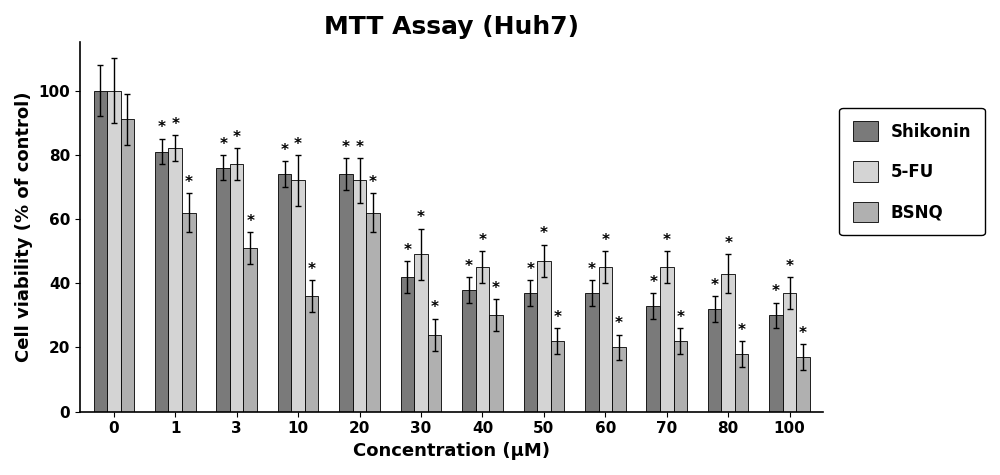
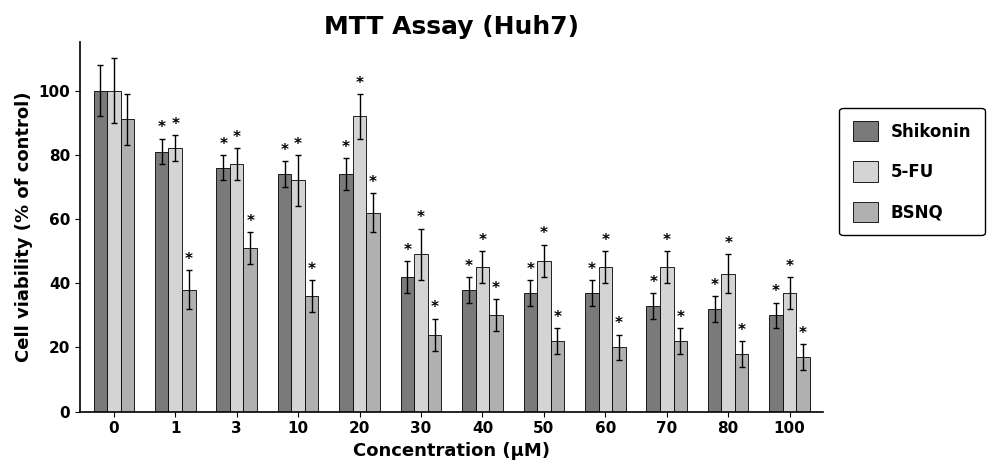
BSNQ/1: 62 -> 38
5-FU/20: 72 -> 92
